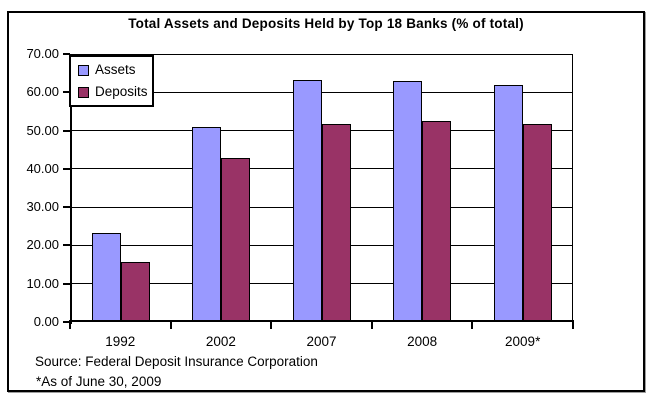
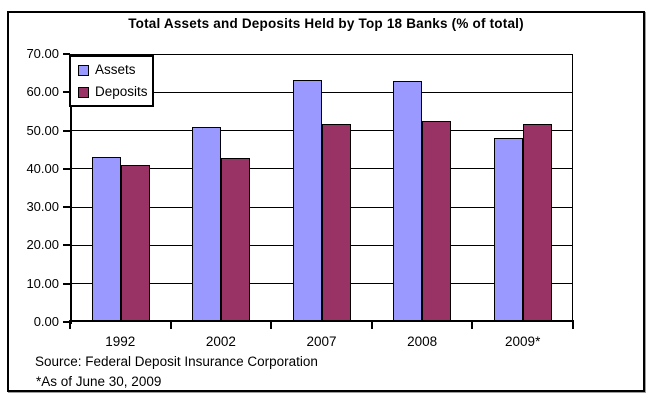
Assets/1992: 23 -> 43
Deposits/1992: 16 -> 41
Assets/2009*: 62 -> 48
